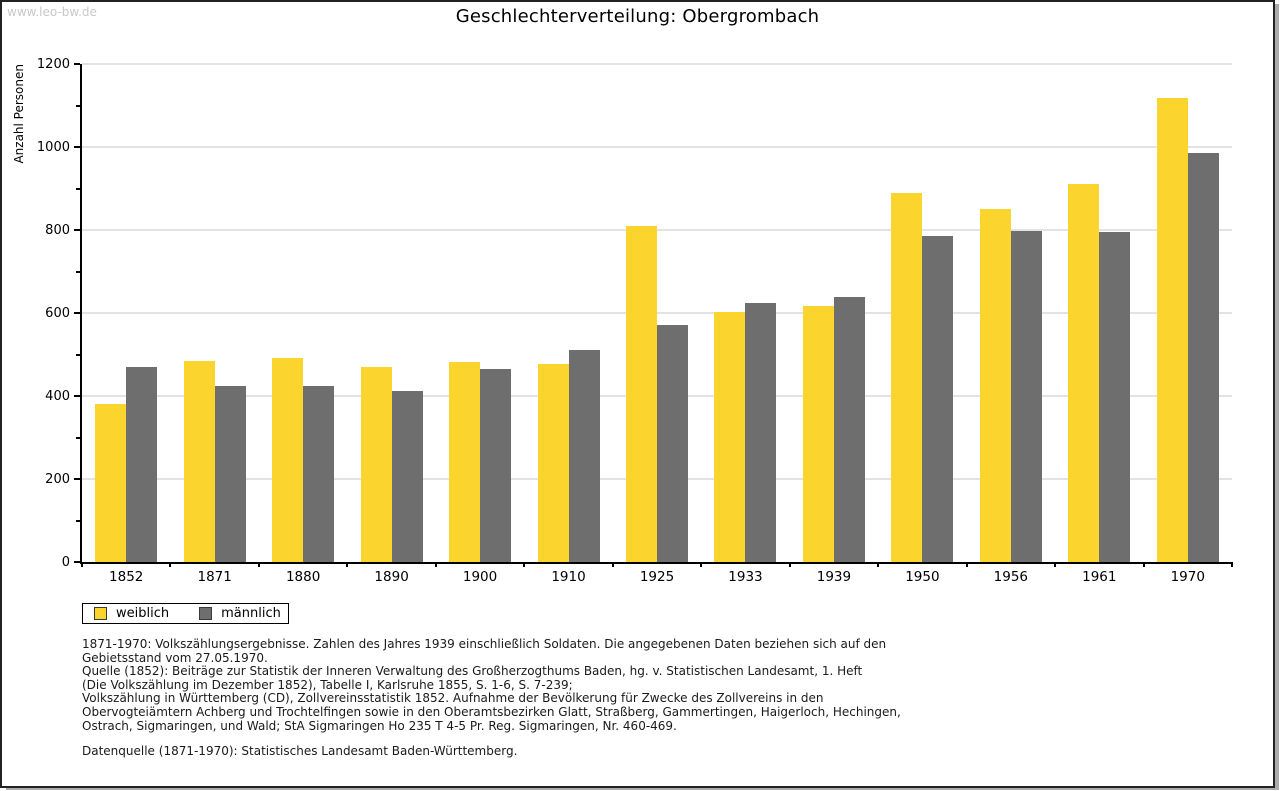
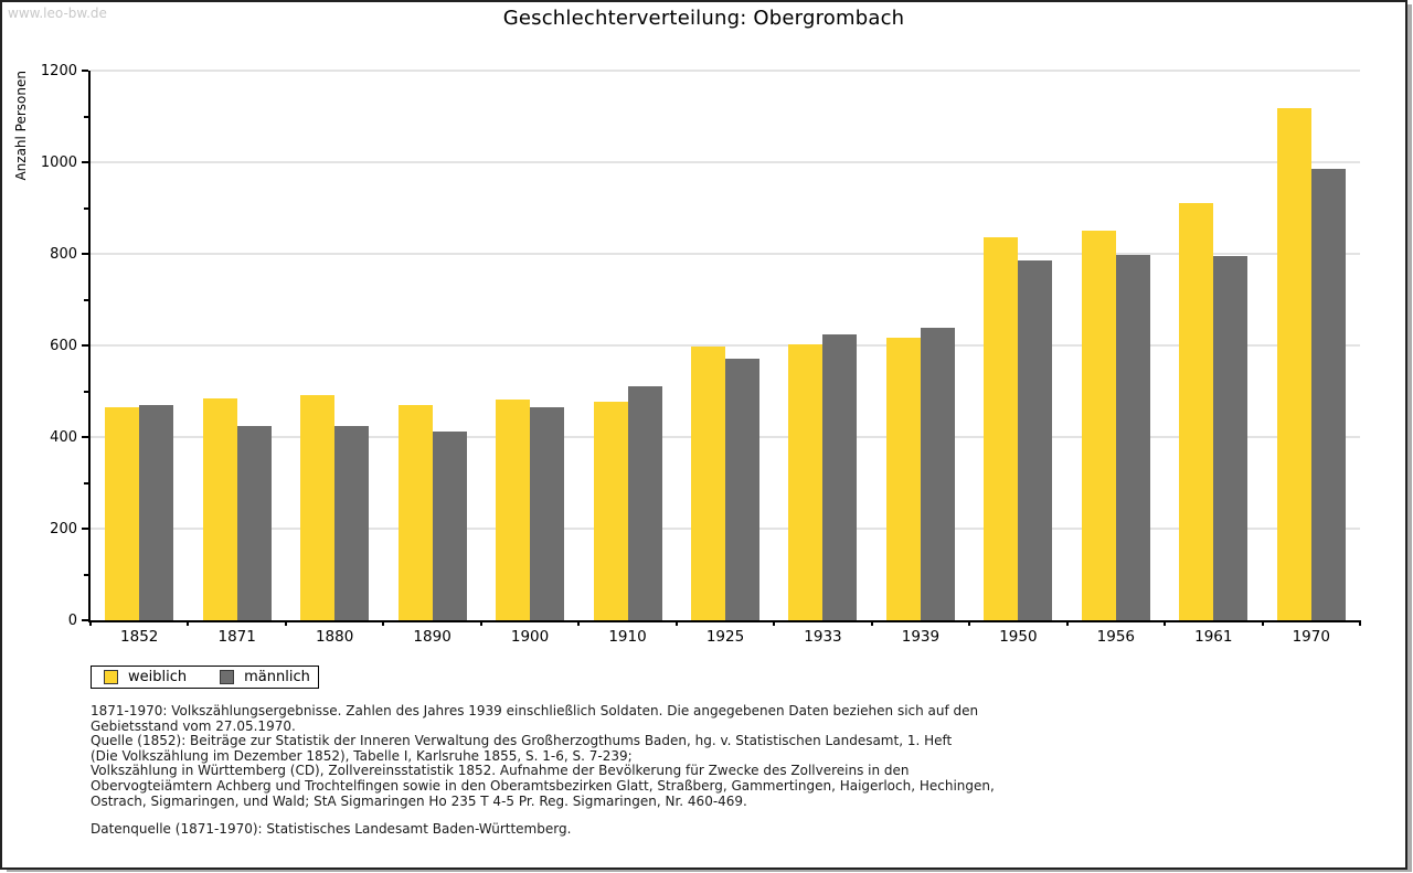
weiblich/1852: 380 -> 460
weiblich/1925: 810 -> 600
weiblich/1950: 890 -> 840
